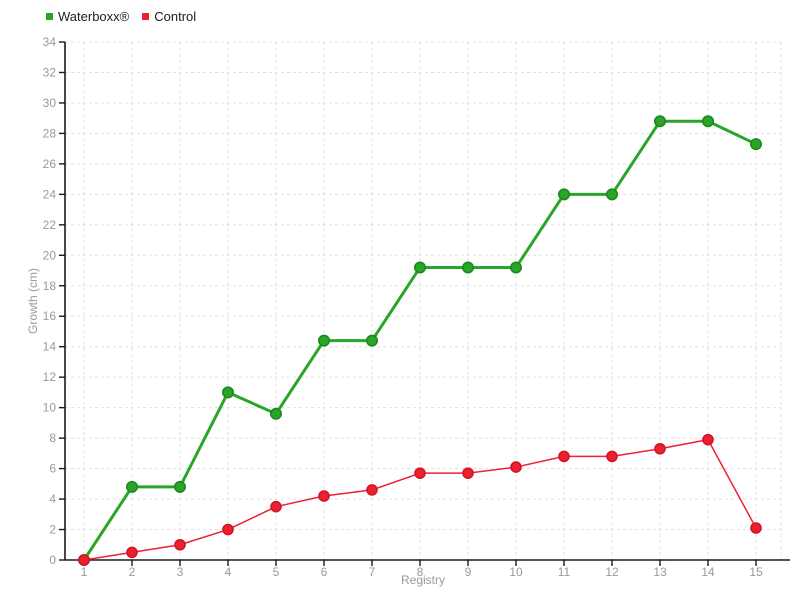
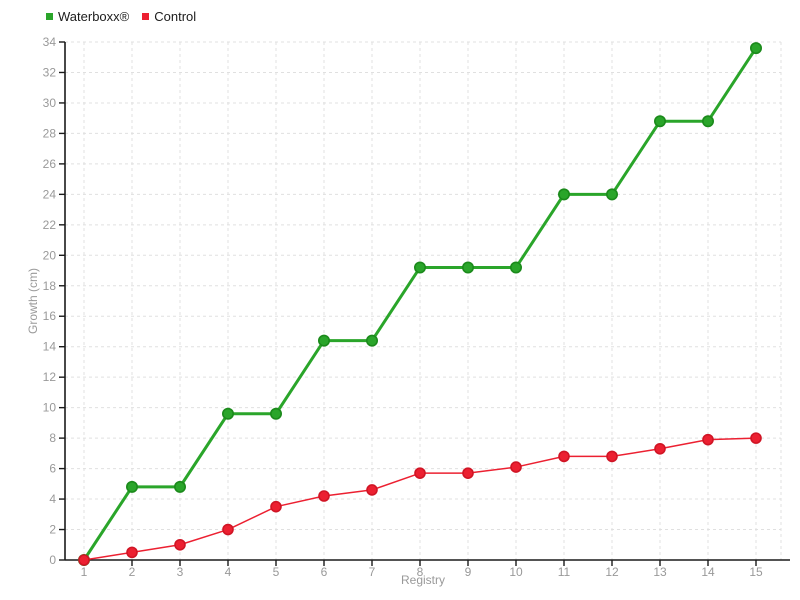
Waterboxx®/4: 11.0 -> 9.6
Waterboxx®/15: 27.3 -> 33.6
Control/15: 2.1 -> 8.0
